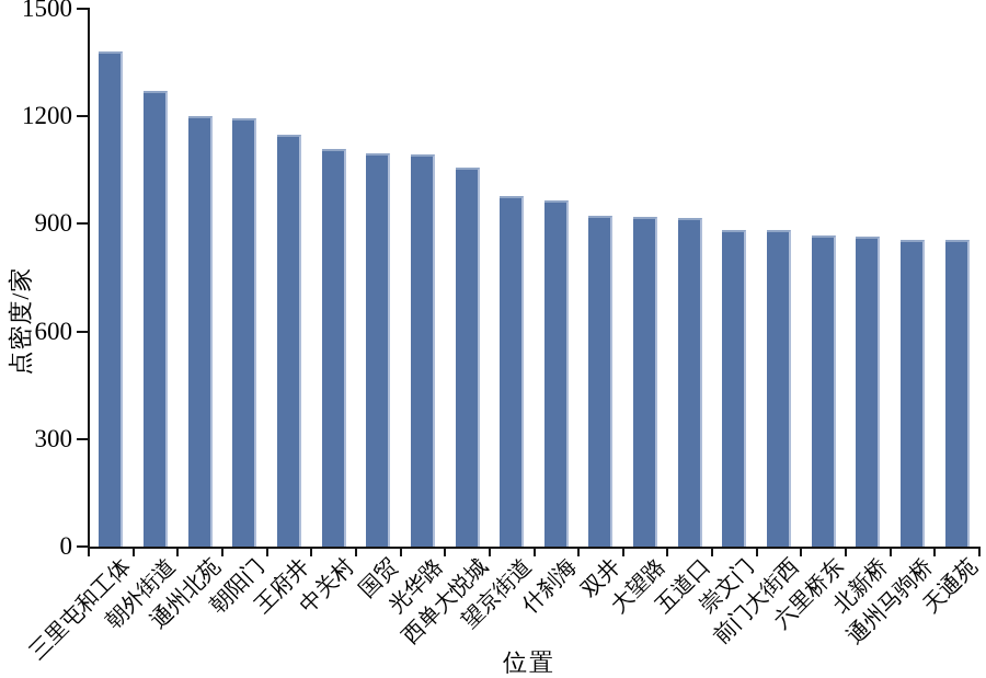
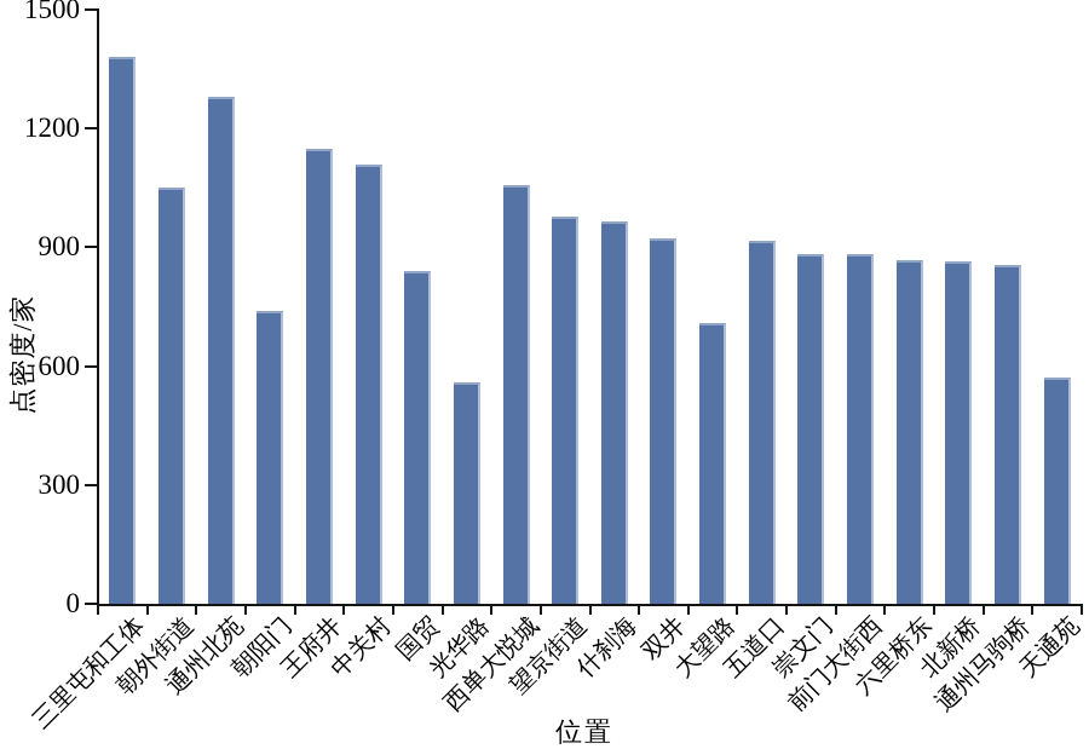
朝外街道: 1270 -> 1050
通州北苑: 1200 -> 1280
朝阳门: 1200 -> 740
国贸: 1100 -> 840
光华路: 1090 -> 560
大望路: 920 -> 710
天通苑: 860 -> 570
